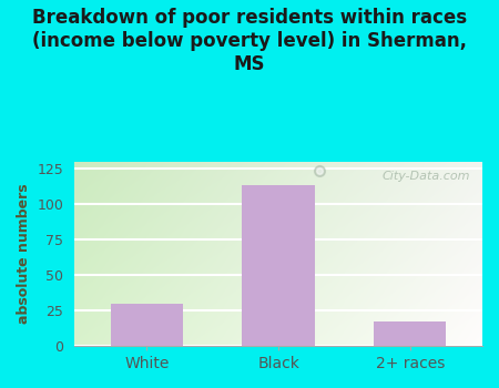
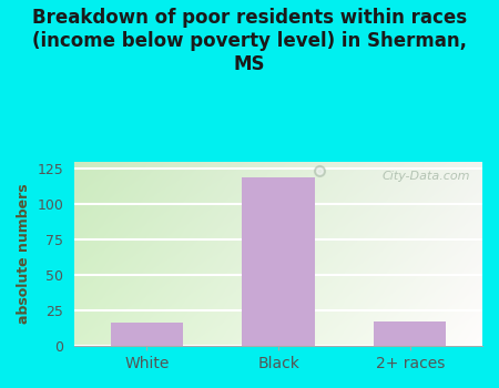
White: 30 -> 16
Black: 113 -> 119
